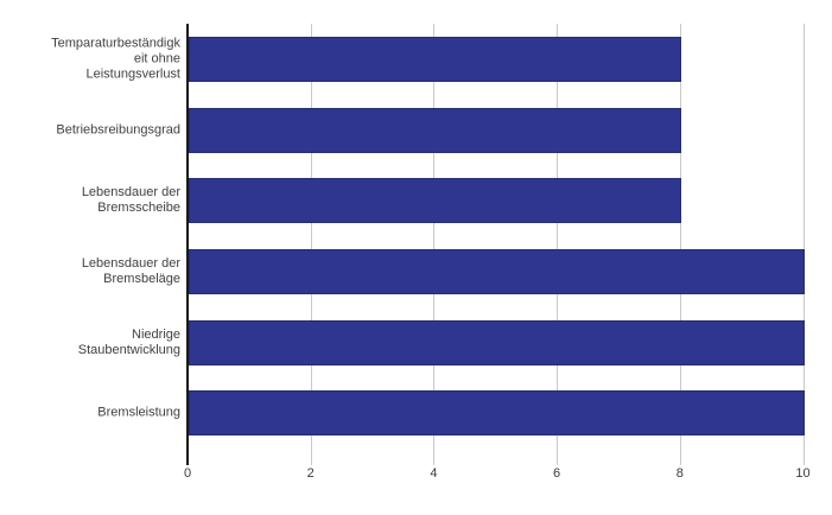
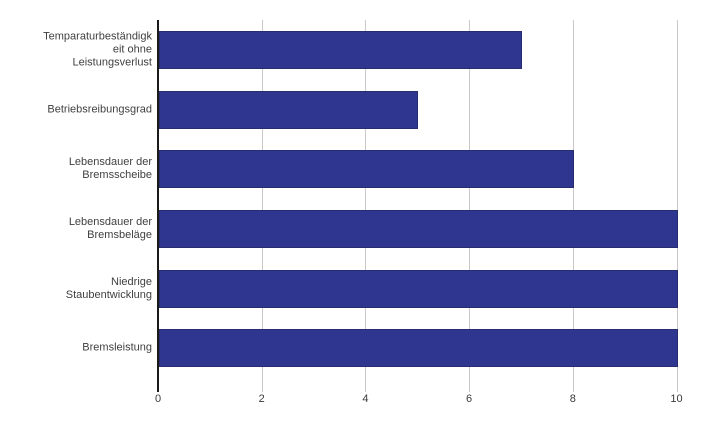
Temparaturbeständigkeit ohne Leistungsverlust: 8 -> 7
Betriebsreibungsgrad: 8 -> 5
